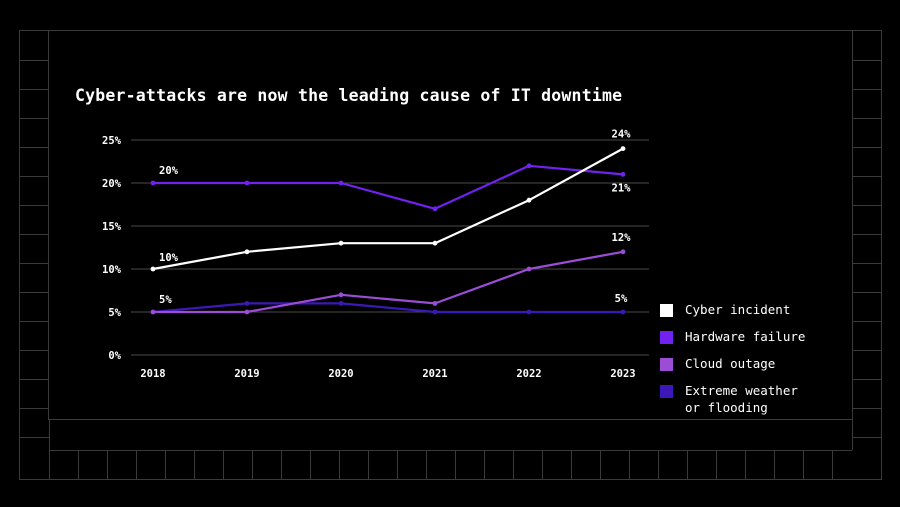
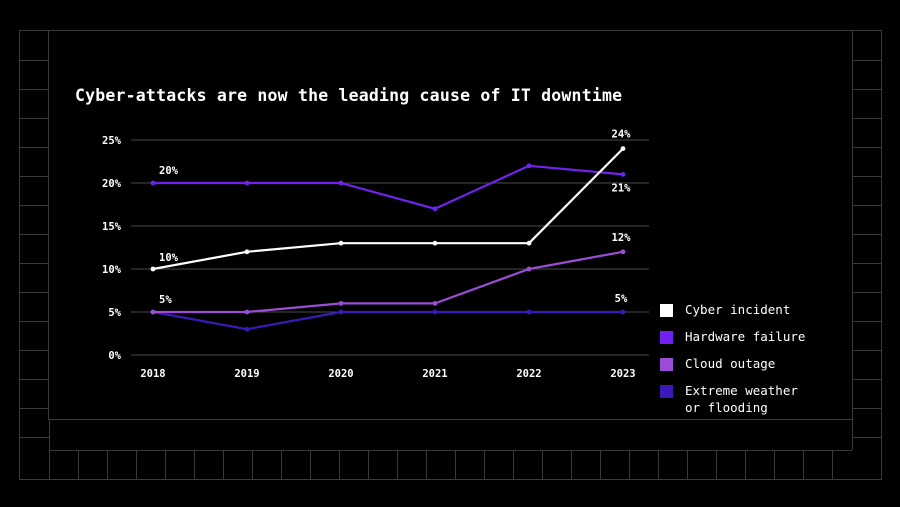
Extreme weather or flooding/2019: 6% -> 3%
Cloud outage/2020: 7% -> 6%
Extreme weather or flooding/2020: 6% -> 5%
Cyber incident/2022: 18% -> 13%
